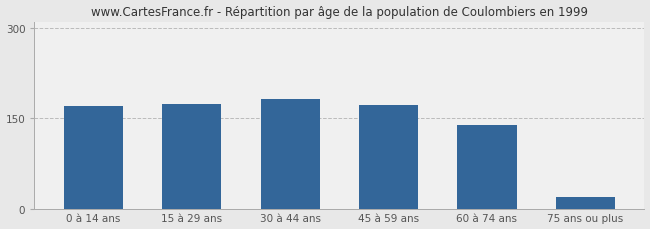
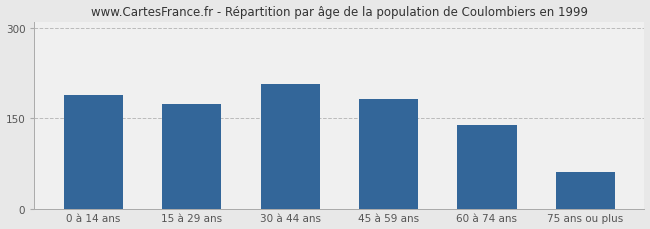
0 à 14 ans: 170 -> 188
30 à 44 ans: 182 -> 206
45 à 59 ans: 172 -> 182
75 ans ou plus: 20 -> 60
